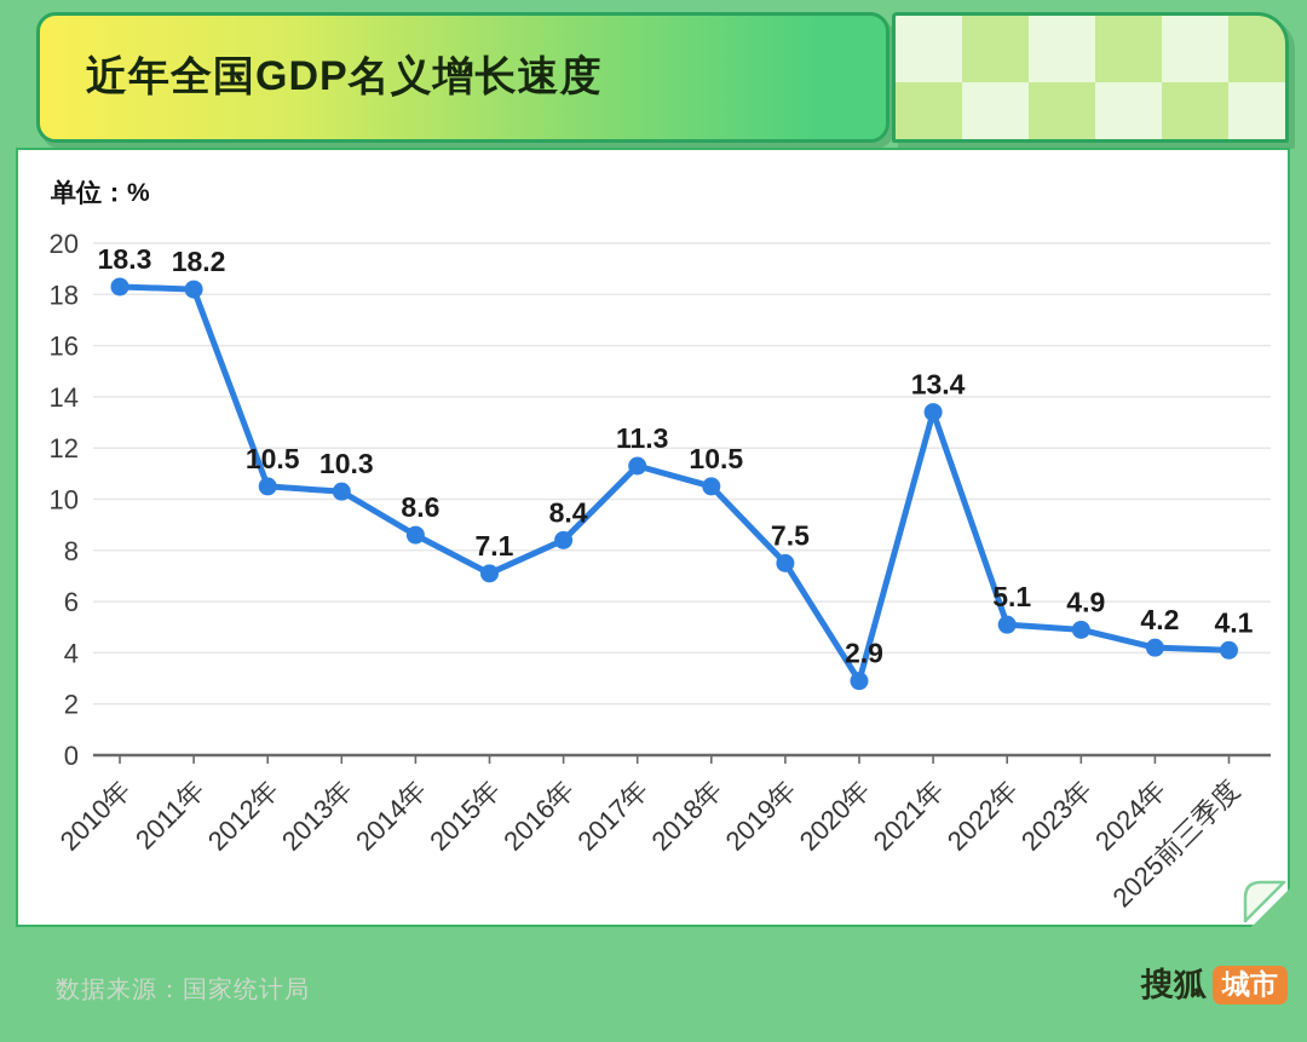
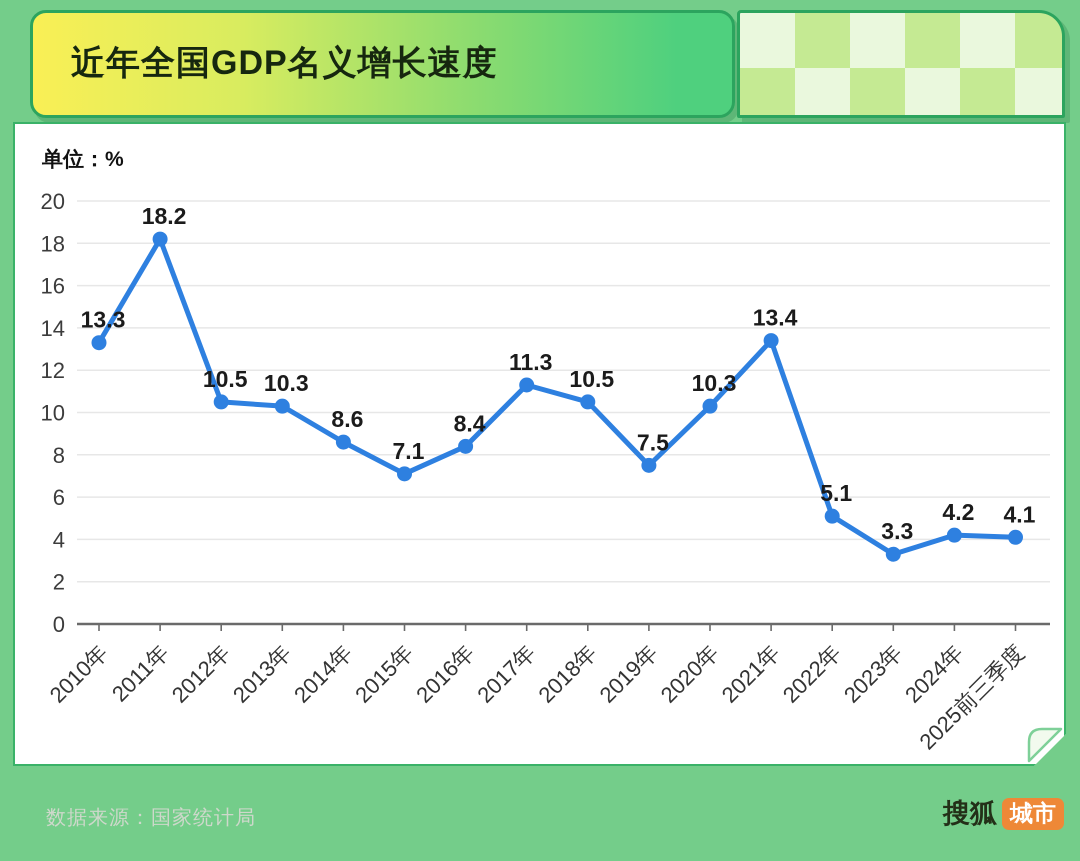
2010年: 18.3 -> 13.3
2020年: 2.9 -> 10.3
2023年: 4.9 -> 3.3
